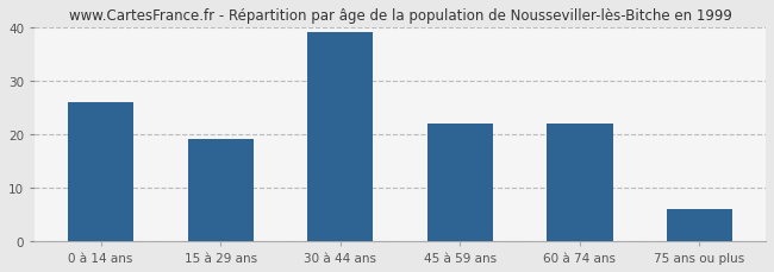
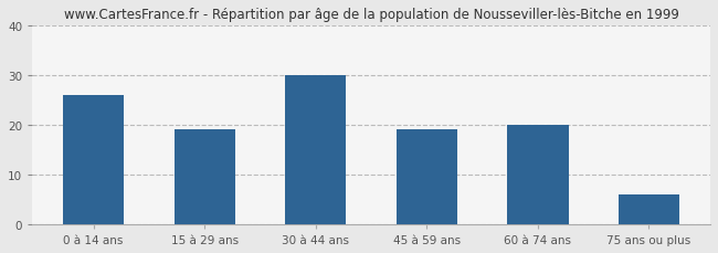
30 à 44 ans: 39 -> 30
45 à 59 ans: 22 -> 19
60 à 74 ans: 22 -> 20
